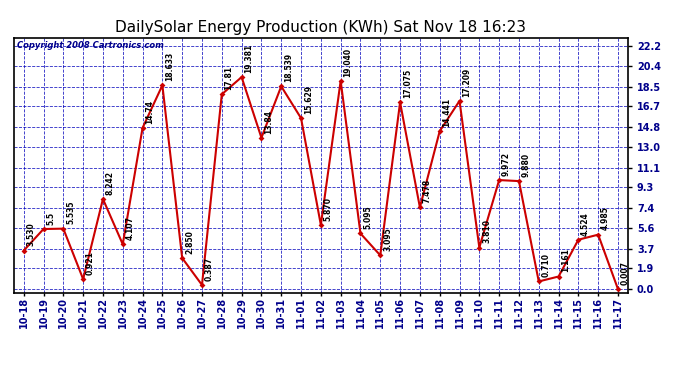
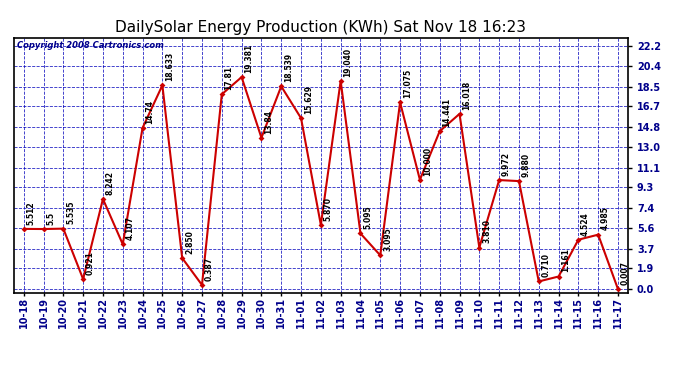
10-18: 3.530 -> 5.512
11-07: 7.478 -> 10.000
11-09: 17.209 -> 16.018
